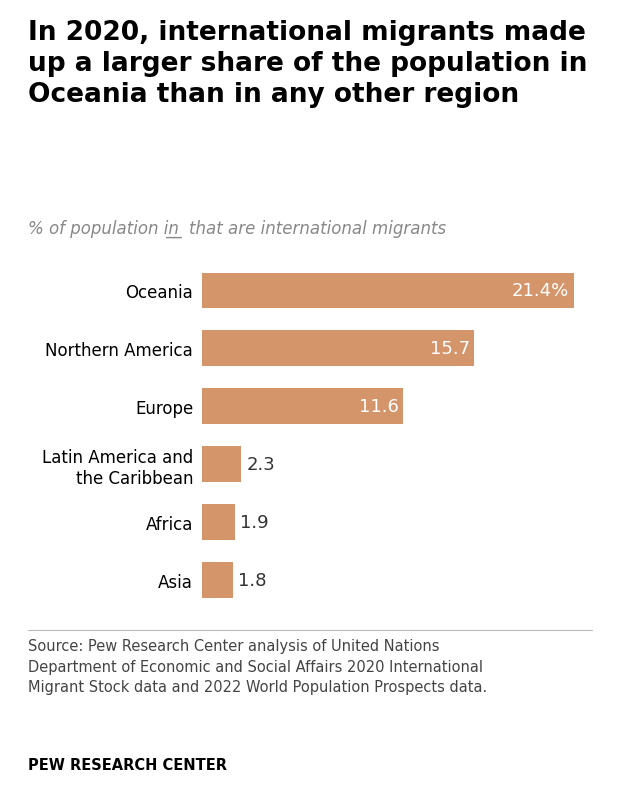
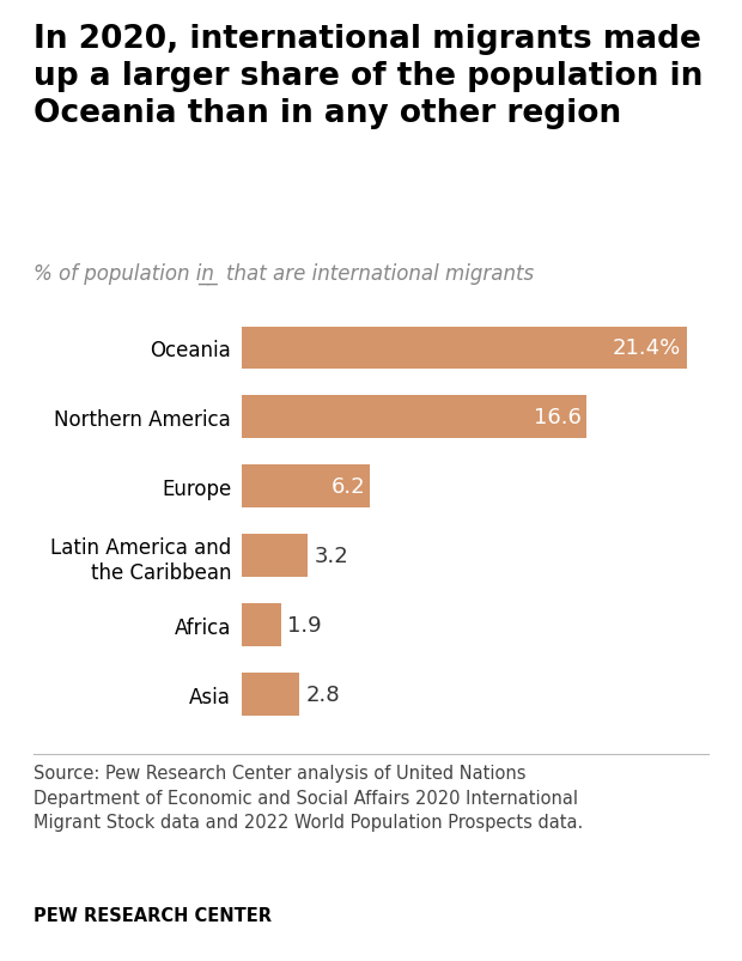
Northern America: 15.7 -> 16.6
Europe: 11.6 -> 6.2
Latin America and the Caribbean: 2.3 -> 3.2
Asia: 1.8 -> 2.8
